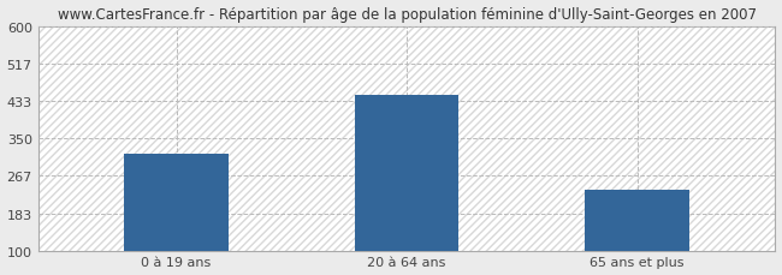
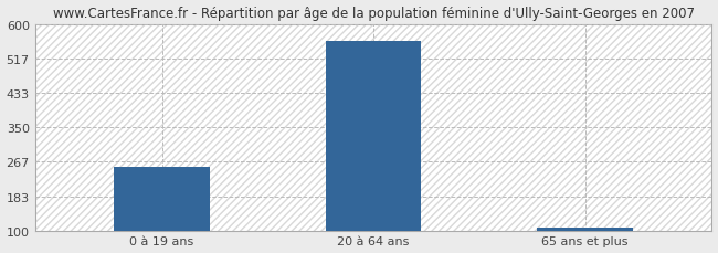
0 à 19 ans: 315 -> 253
20 à 64 ans: 445 -> 558
65 ans et plus: 235 -> 107
